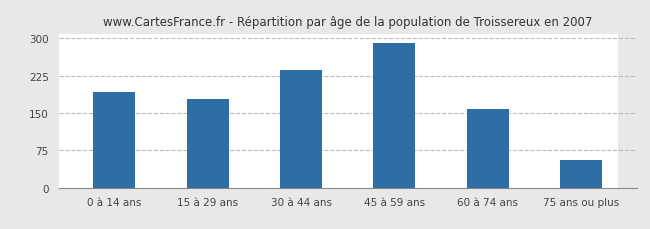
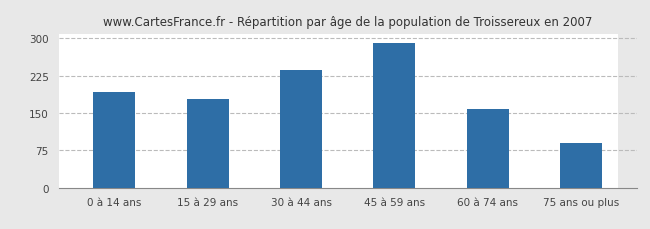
75 ans ou plus: 55 -> 90
